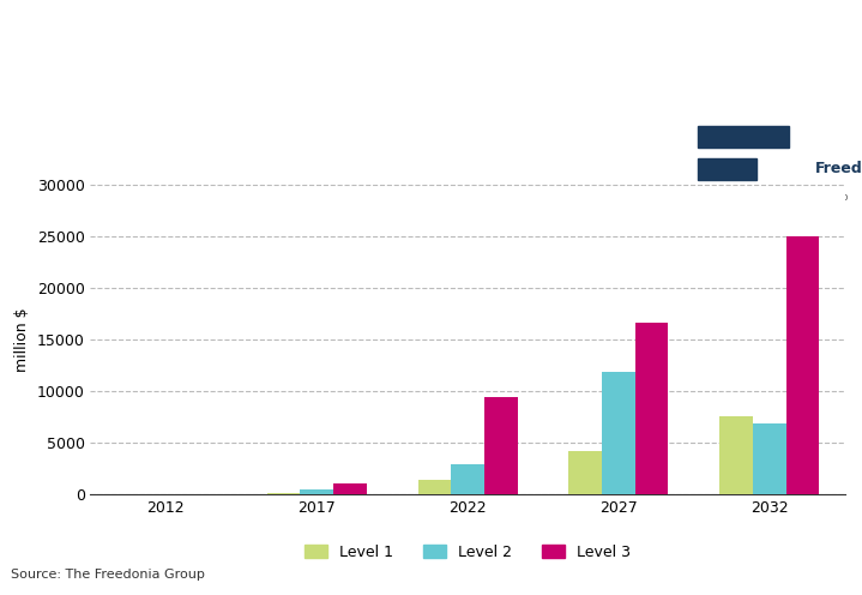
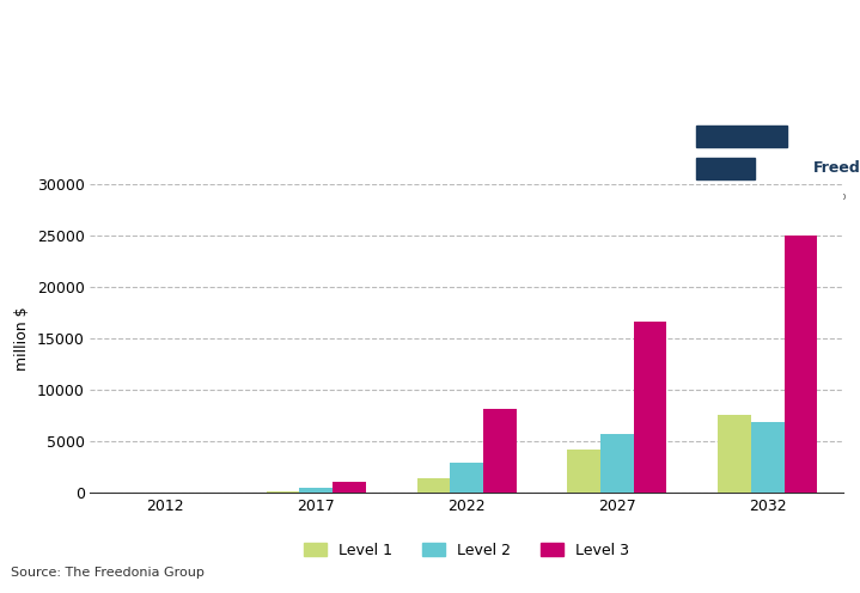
Level 3/2022: 9400 -> 8100
Level 2/2027: 11800 -> 5700
